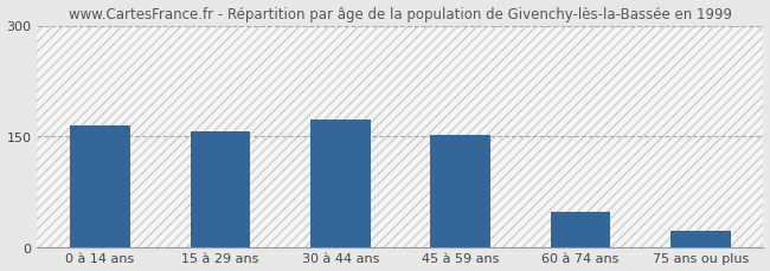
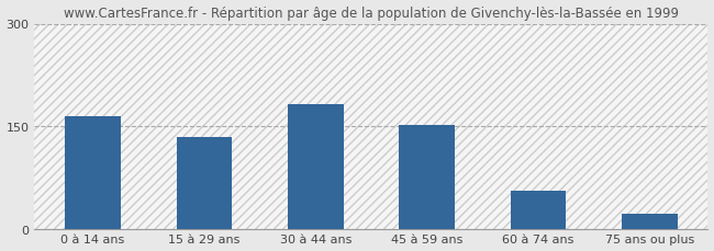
15 à 29 ans: 157 -> 134
30 à 44 ans: 172 -> 182
60 à 74 ans: 47 -> 56
